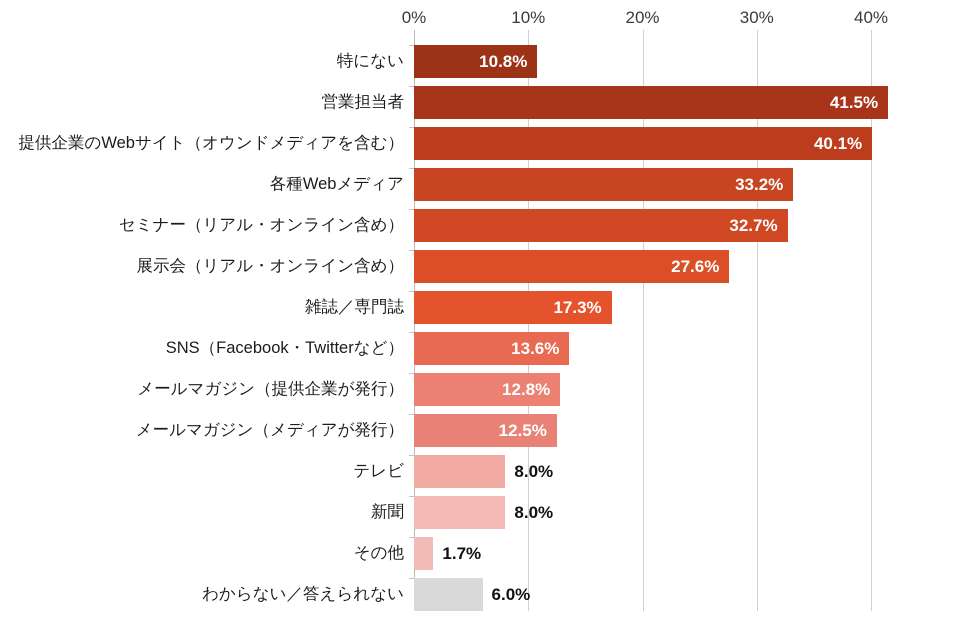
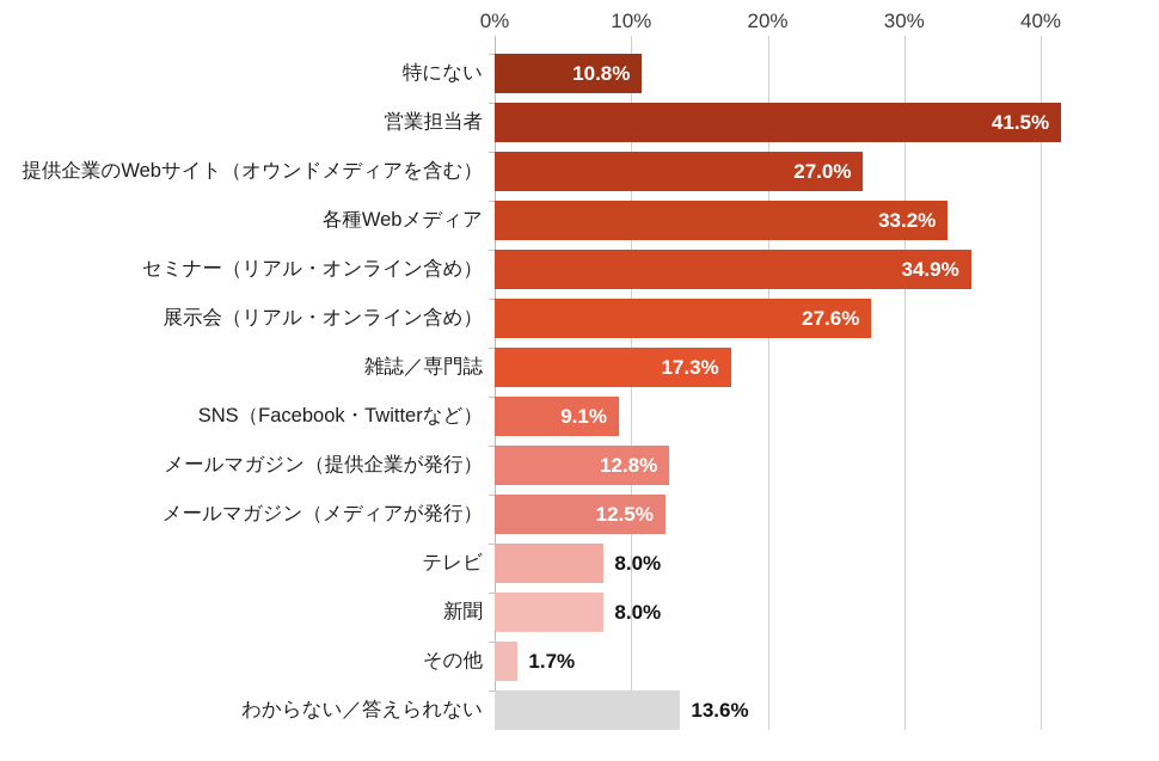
提供企業のWebサイト（オウンドメディアを含む）: 40.1% -> 27.0%
セミナー（リアル・オンライン含め）: 32.7% -> 34.9%
SNS（Facebook・Twitterなど）: 13.6% -> 9.1%
わからない／答えられない: 6.0% -> 13.6%
